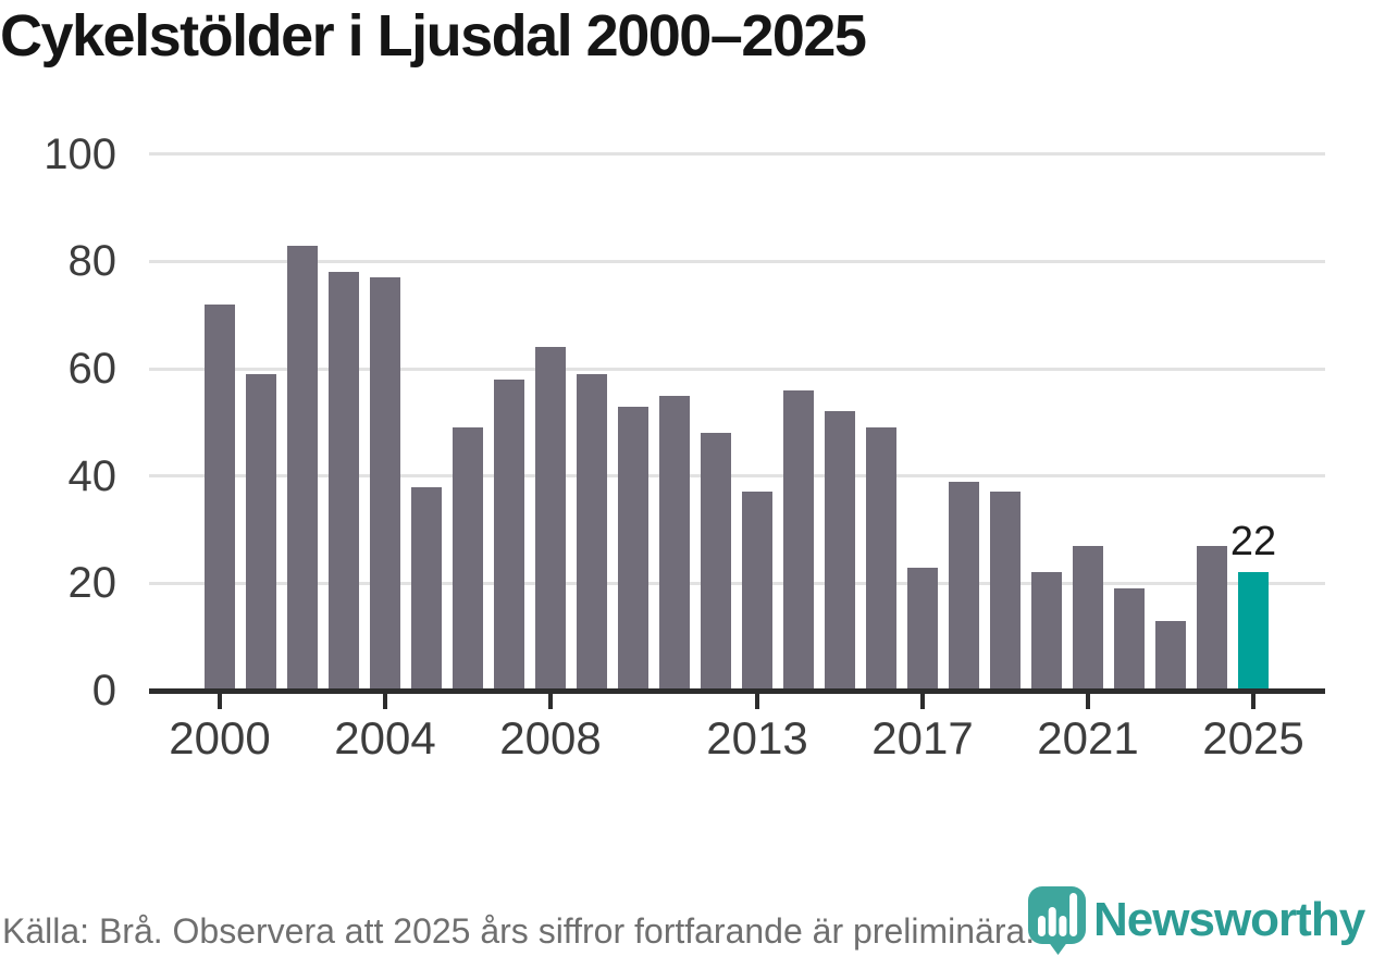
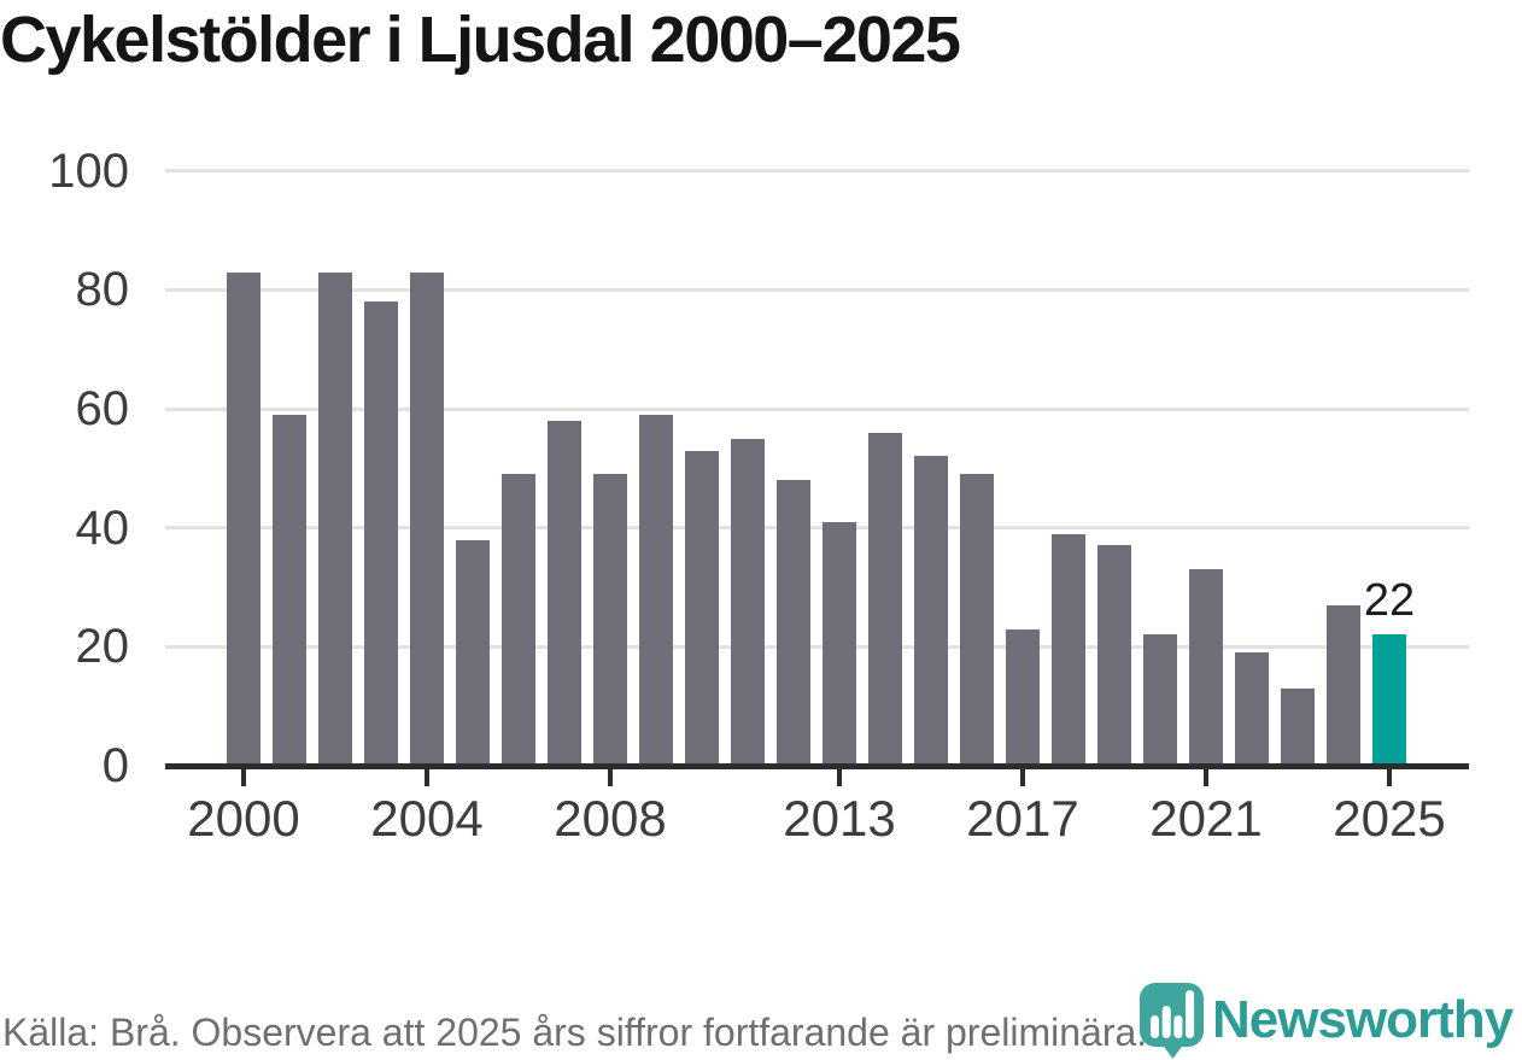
2000: 72 -> 83
2004: 77 -> 83
2008: 64 -> 49
2013: 37 -> 41
2021: 27 -> 33
